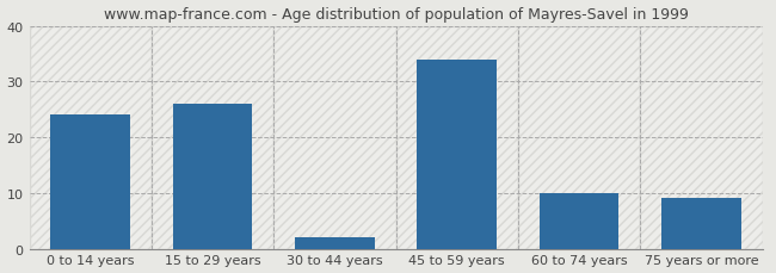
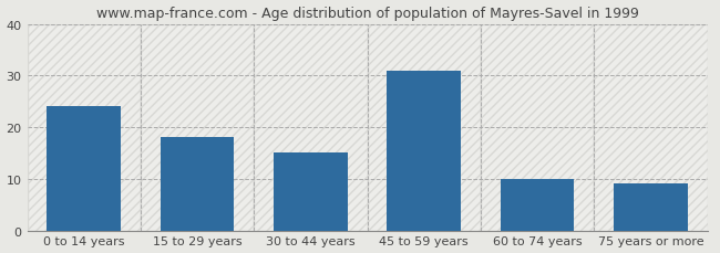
15 to 29 years: 26 -> 18
30 to 44 years: 2 -> 15
45 to 59 years: 34 -> 31
